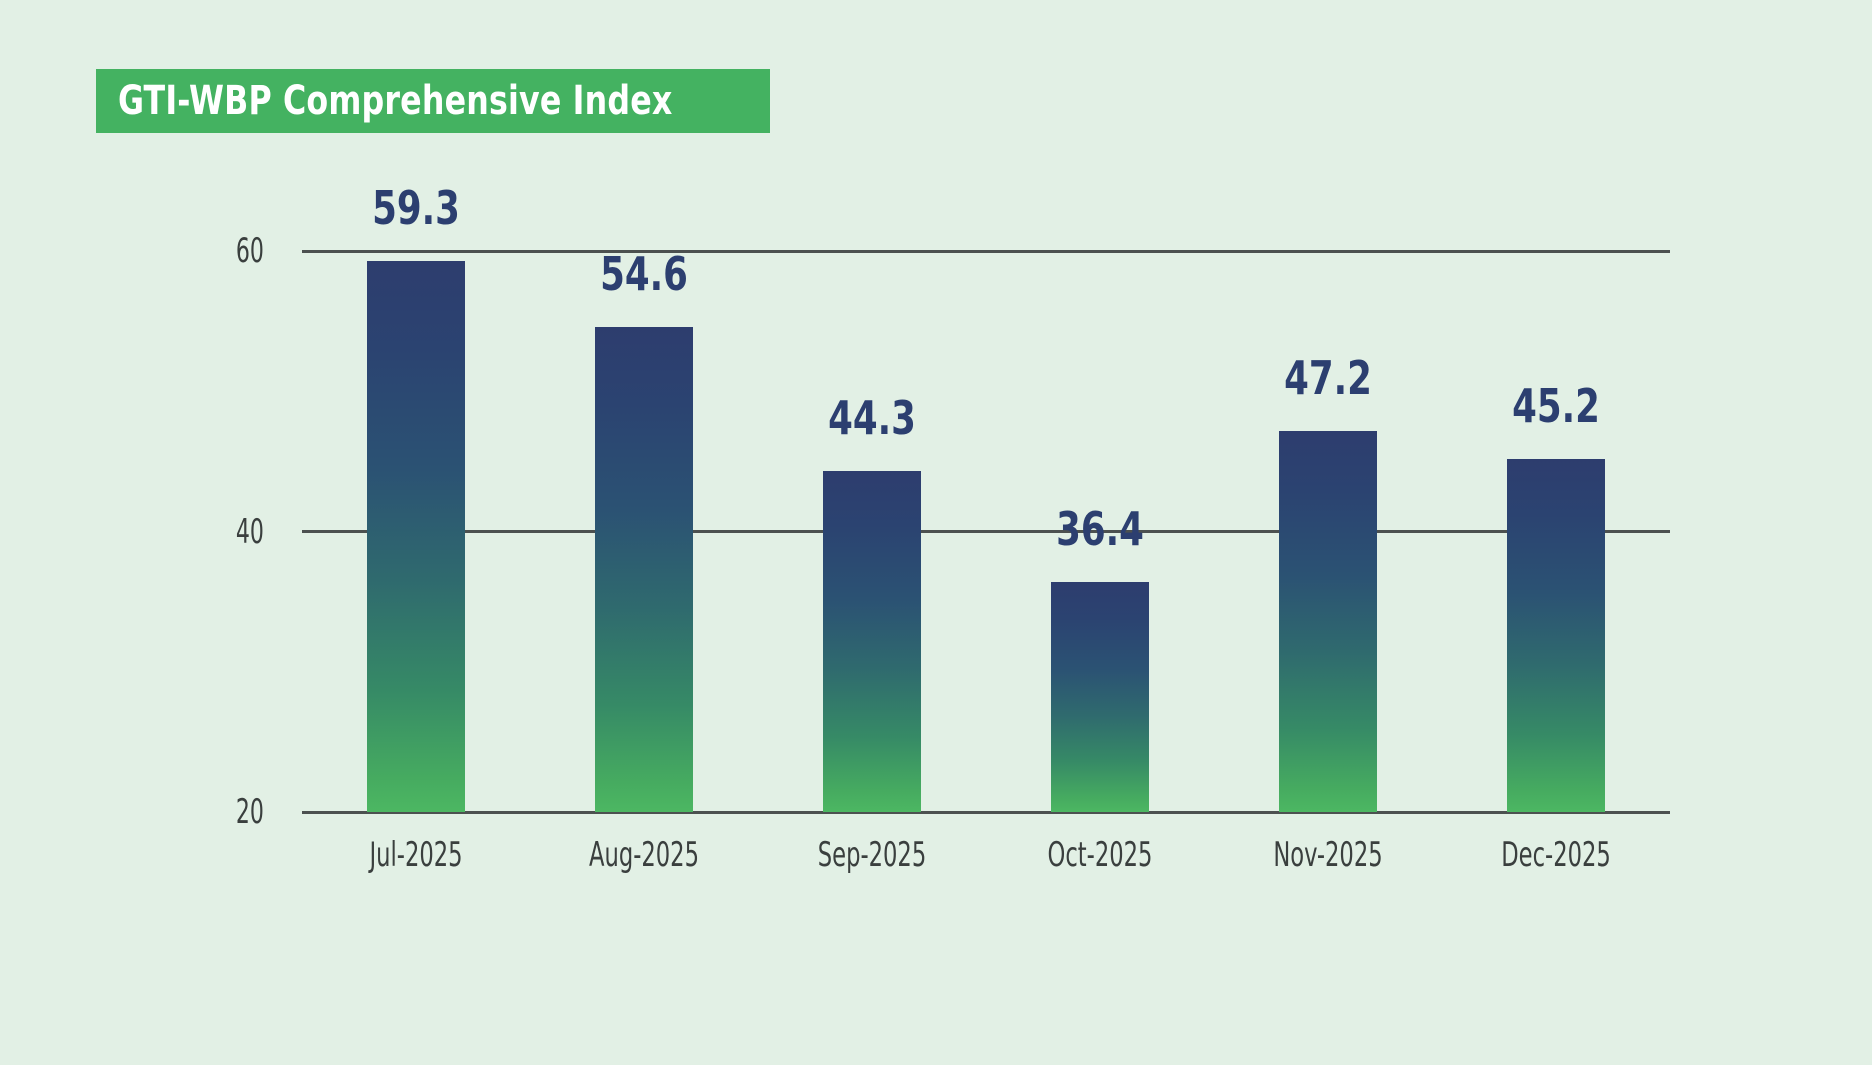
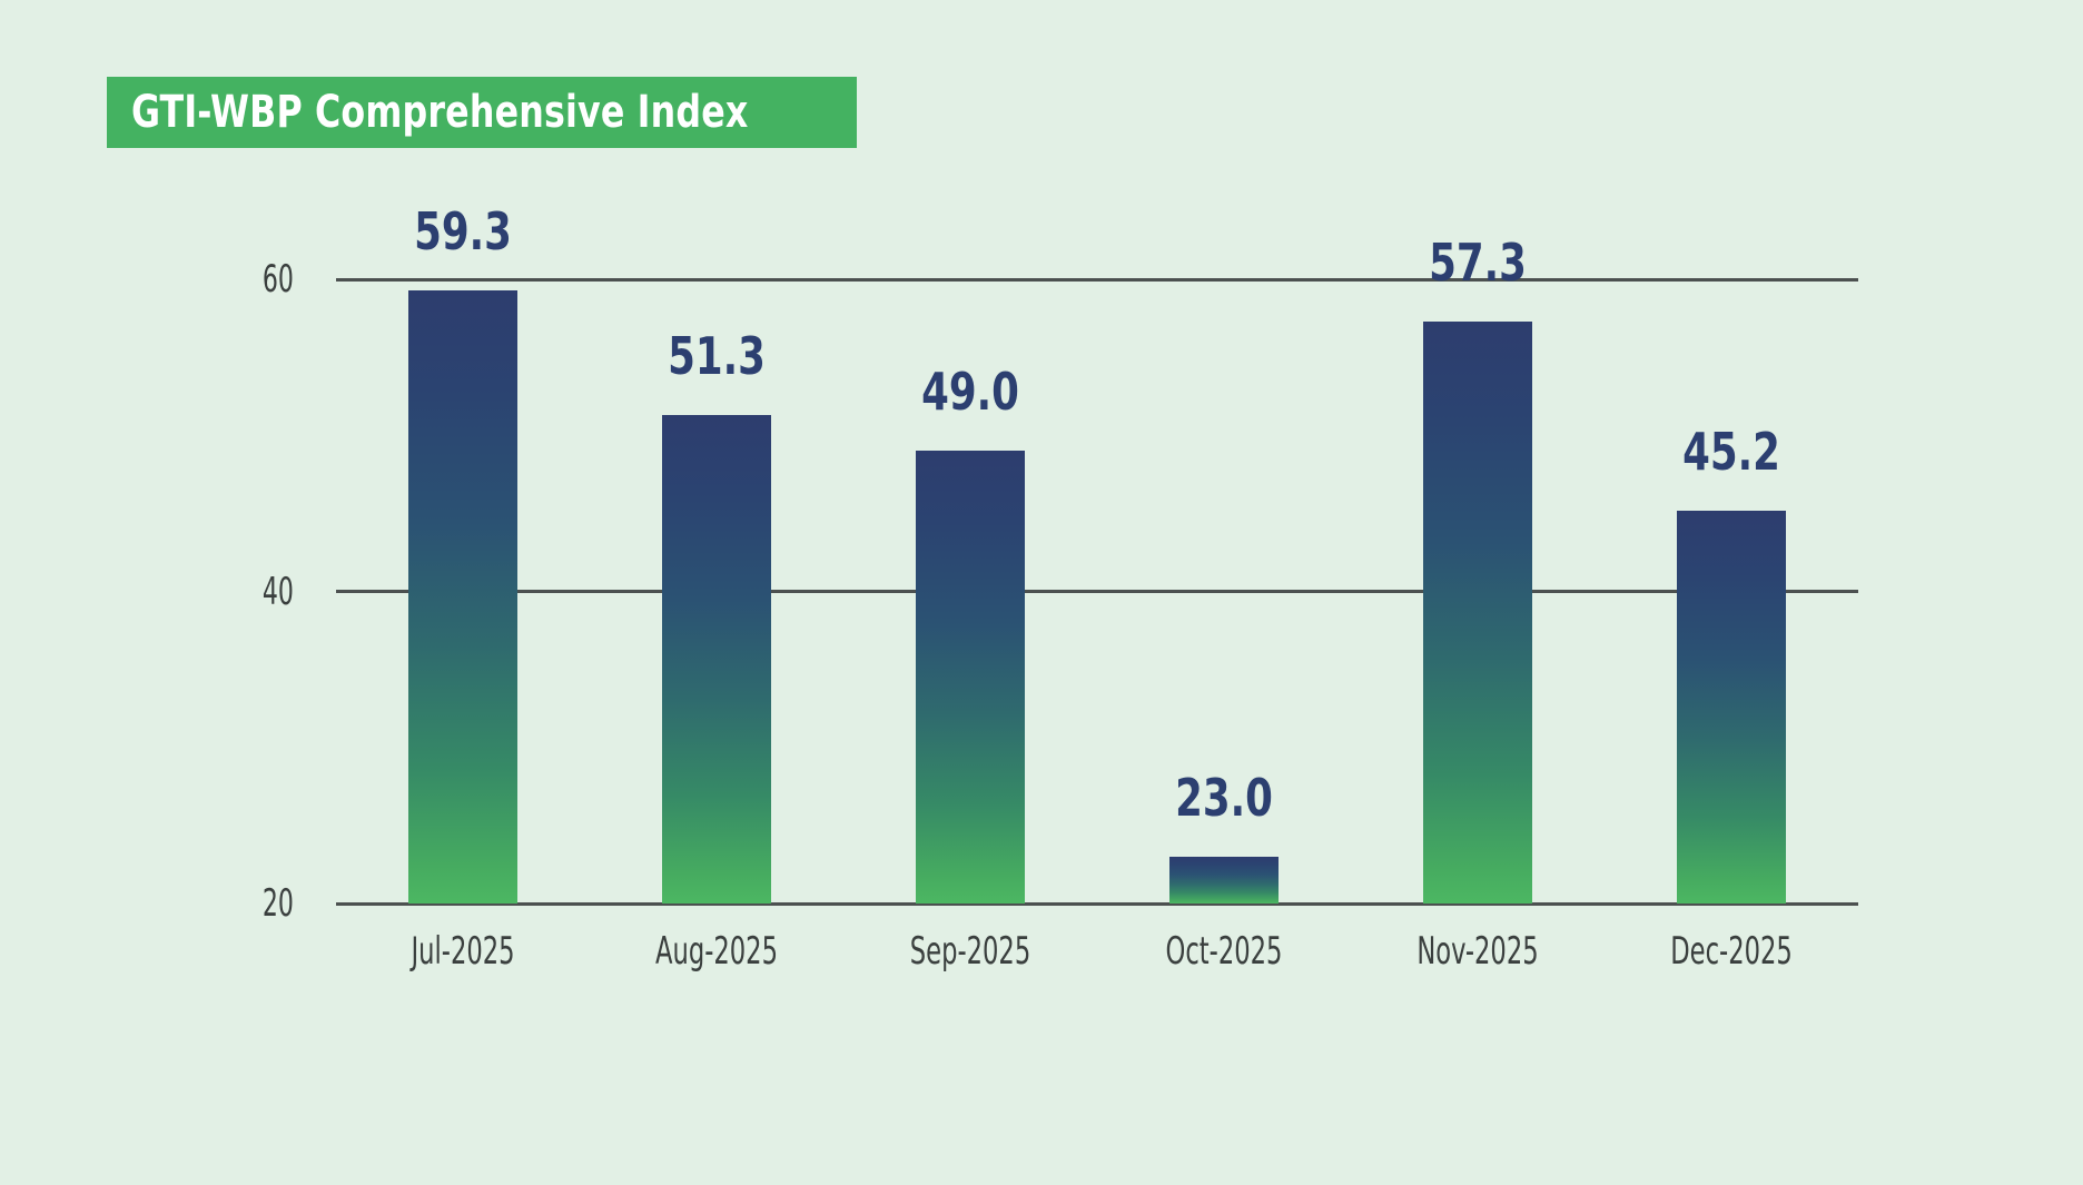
Aug-2025: 54.6 -> 51.3
Sep-2025: 44.3 -> 49.0
Oct-2025: 36.4 -> 23.0
Nov-2025: 47.2 -> 57.3
